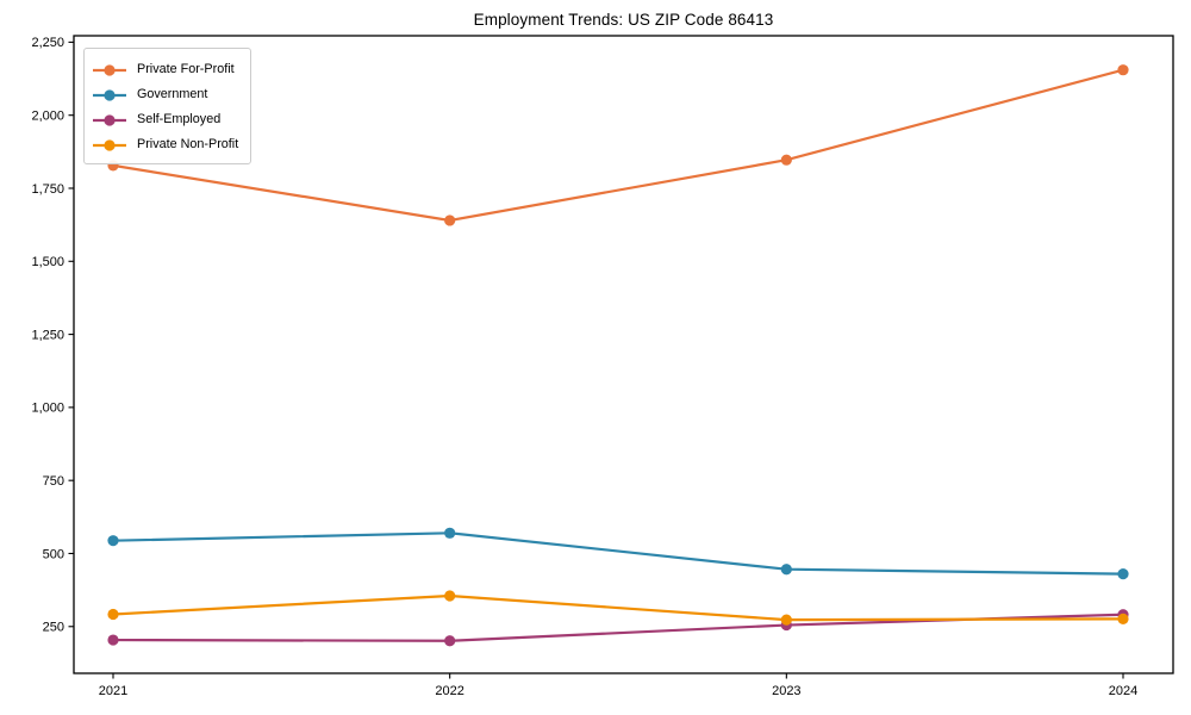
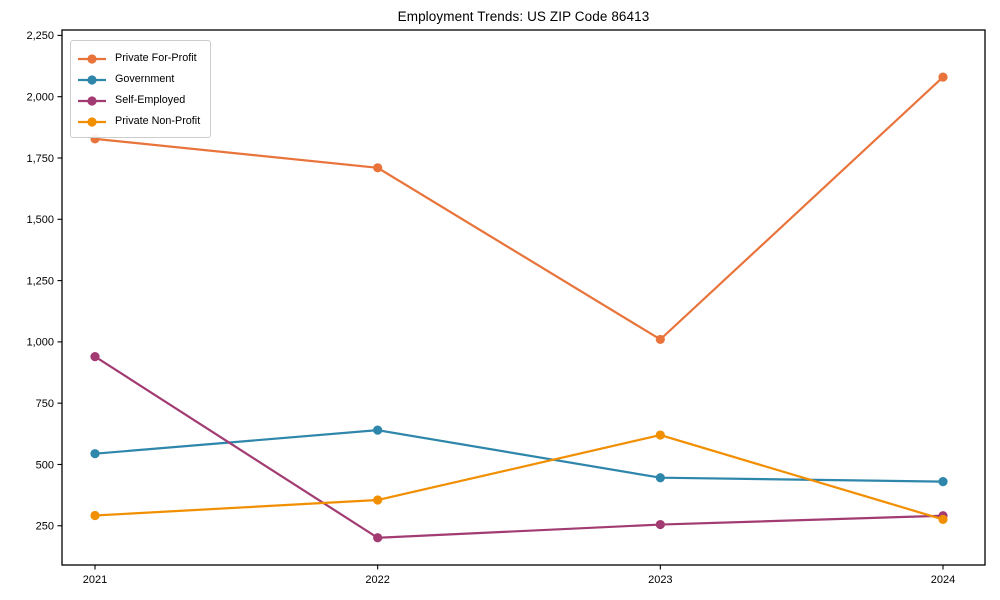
Self-Employed/2021: 200 -> 940
Private For-Profit/2022: 1640 -> 1710
Government/2022: 570 -> 640
Private For-Profit/2023: 1850 -> 1010
Private Non-Profit/2023: 270 -> 620
Private For-Profit/2024: 2160 -> 2080
